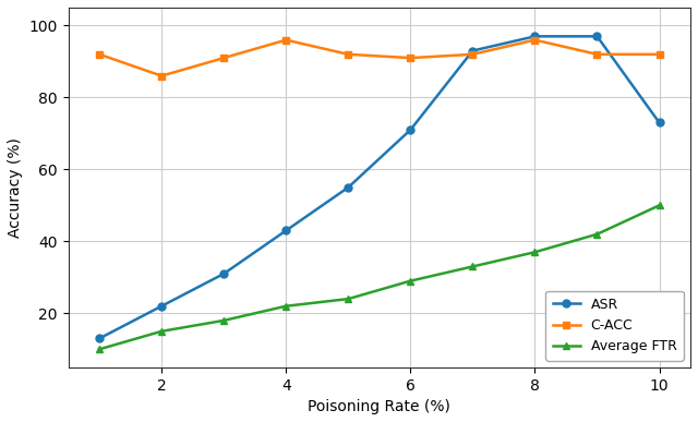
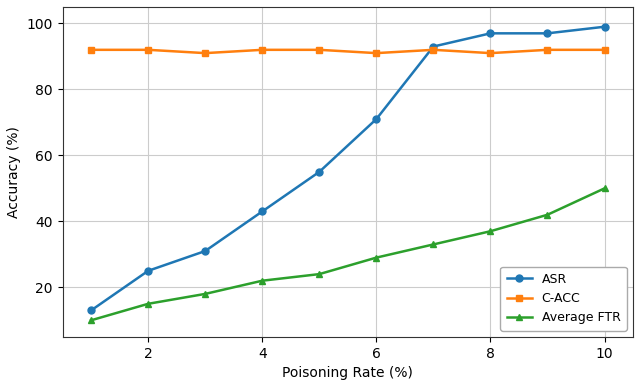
ASR/2: 22 -> 25
C-ACC/2: 86 -> 92
C-ACC/4: 96 -> 92
C-ACC/8: 96 -> 91
ASR/10: 73 -> 99
